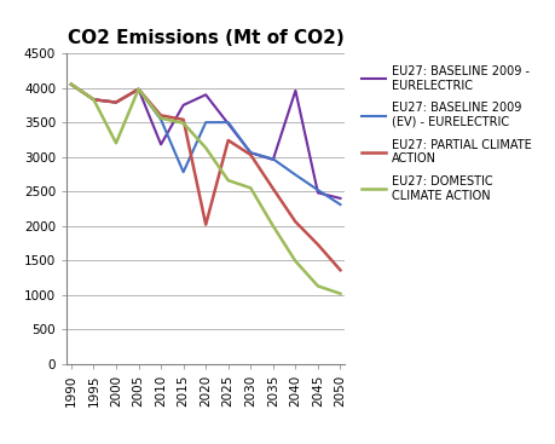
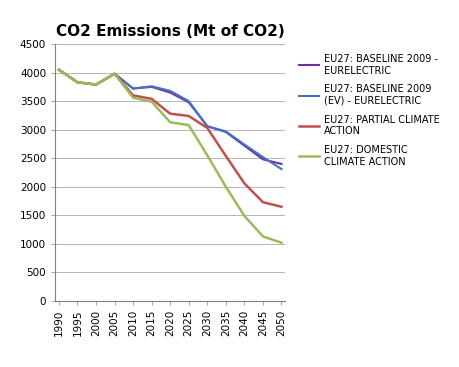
EU27: DOMESTIC CLIMATE ACTION/2000: 3200 -> 3790
EU27: BASELINE 2009 - EURELECTRIC/2010: 3180 -> 3720
EU27: BASELINE 2009 (EV) - EURELECTRIC/2010: 3540 -> 3720
EU27: BASELINE 2009 (EV) - EURELECTRIC/2015: 2780 -> 3760
EU27: BASELINE 2009 - EURELECTRIC/2020: 3900 -> 3650
EU27: BASELINE 2009 (EV) - EURELECTRIC/2020: 3500 -> 3680
EU27: PARTIAL CLIMATE ACTION/2020: 2020 -> 3280
EU27: DOMESTIC CLIMATE ACTION/2025: 2660 -> 3080
EU27: BASELINE 2009 - EURELECTRIC/2040: 3960 -> 2720
EU27: PARTIAL CLIMATE ACTION/2050: 1360 -> 1650
